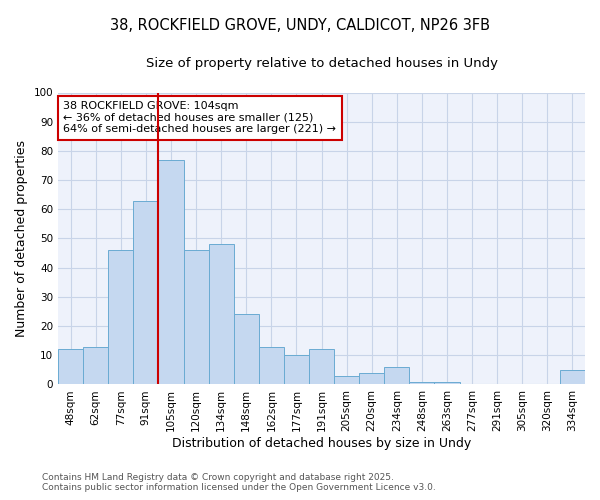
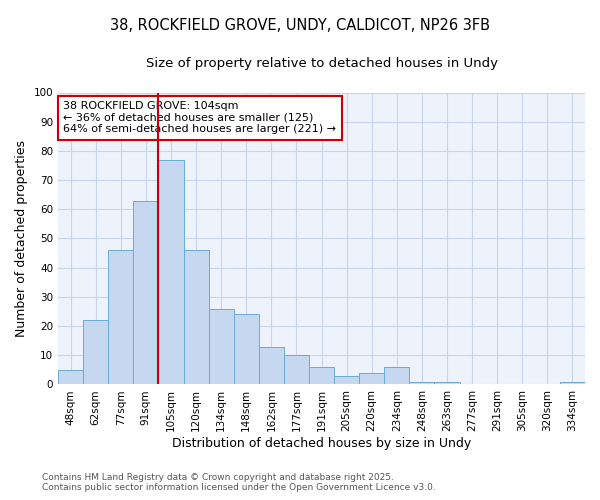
48sqm: 12 -> 5
62sqm: 13 -> 22
134sqm: 48 -> 26
191sqm: 12 -> 6
334sqm: 5 -> 1
